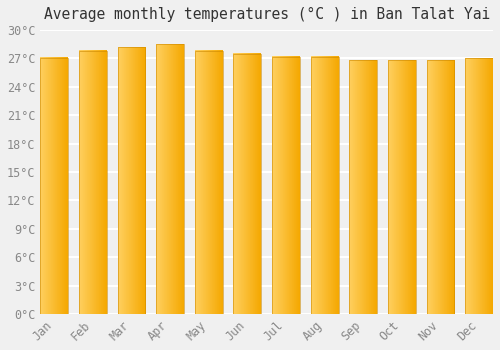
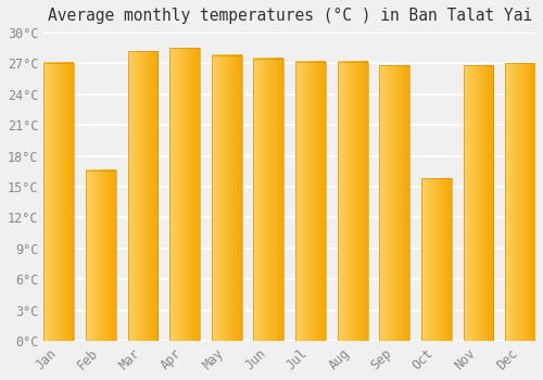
Feb: 27.8°C -> 16.6°C
Oct: 26.8°C -> 15.8°C
